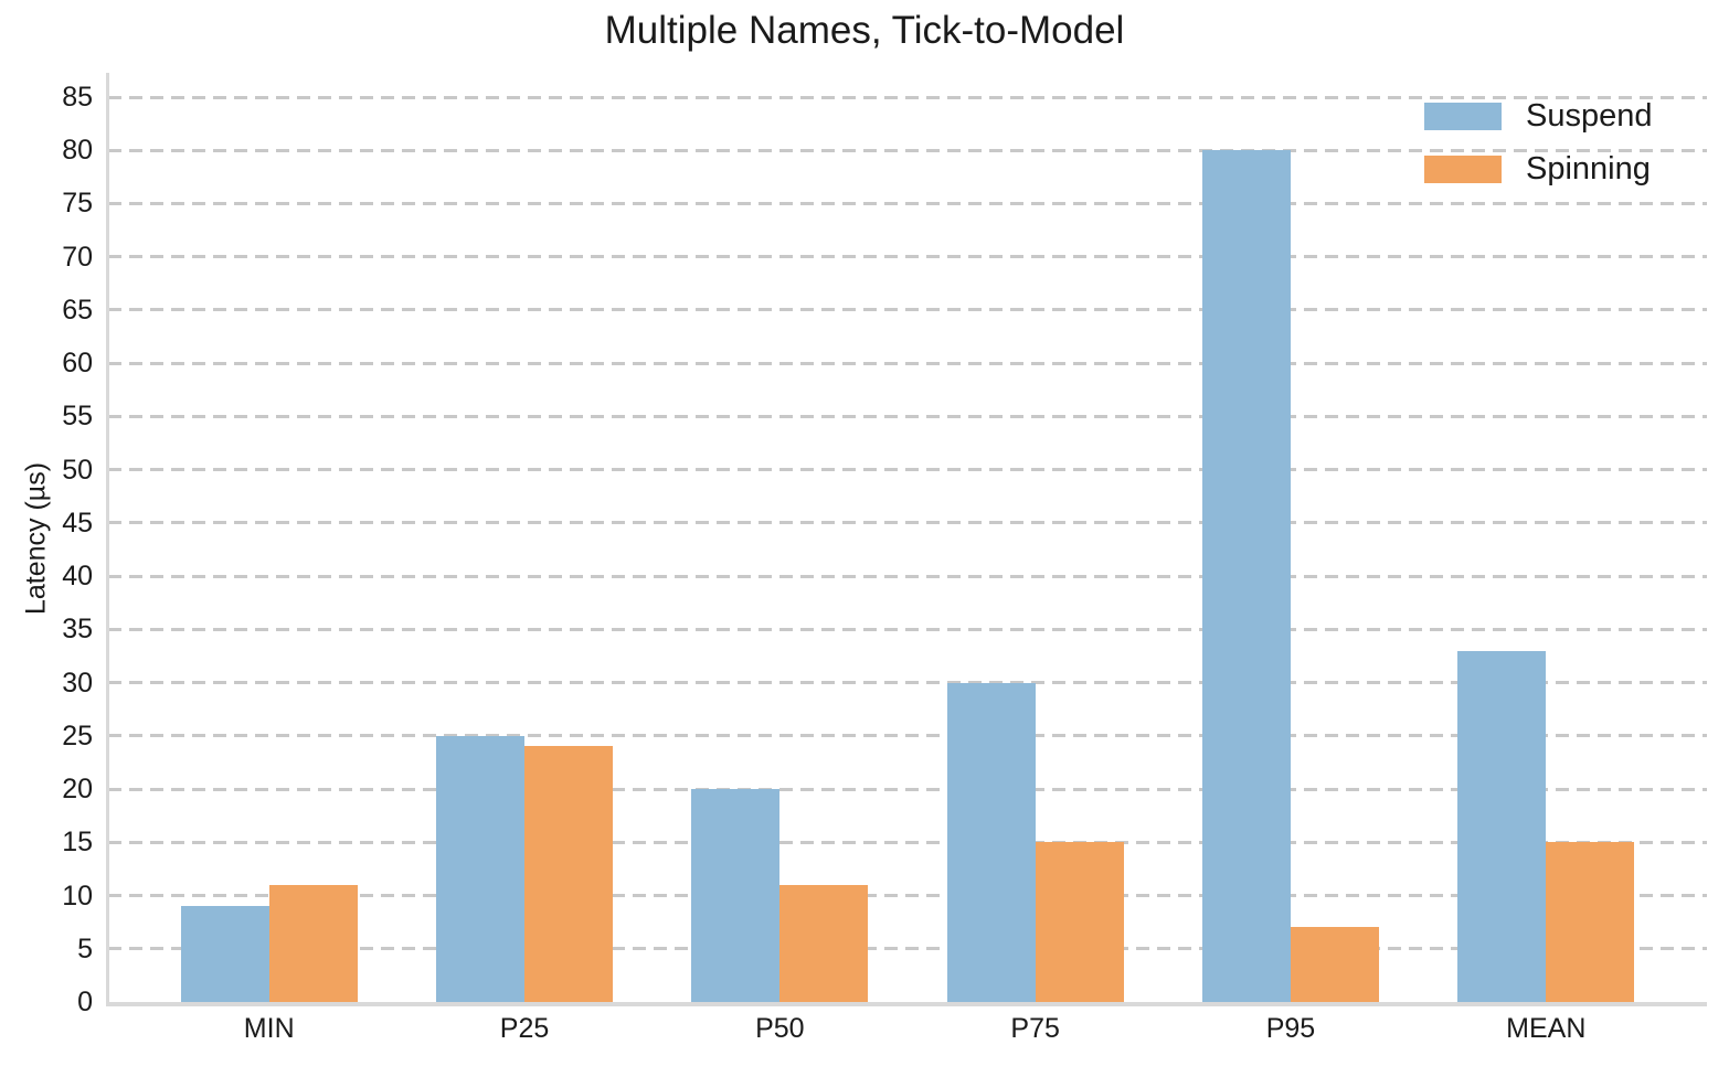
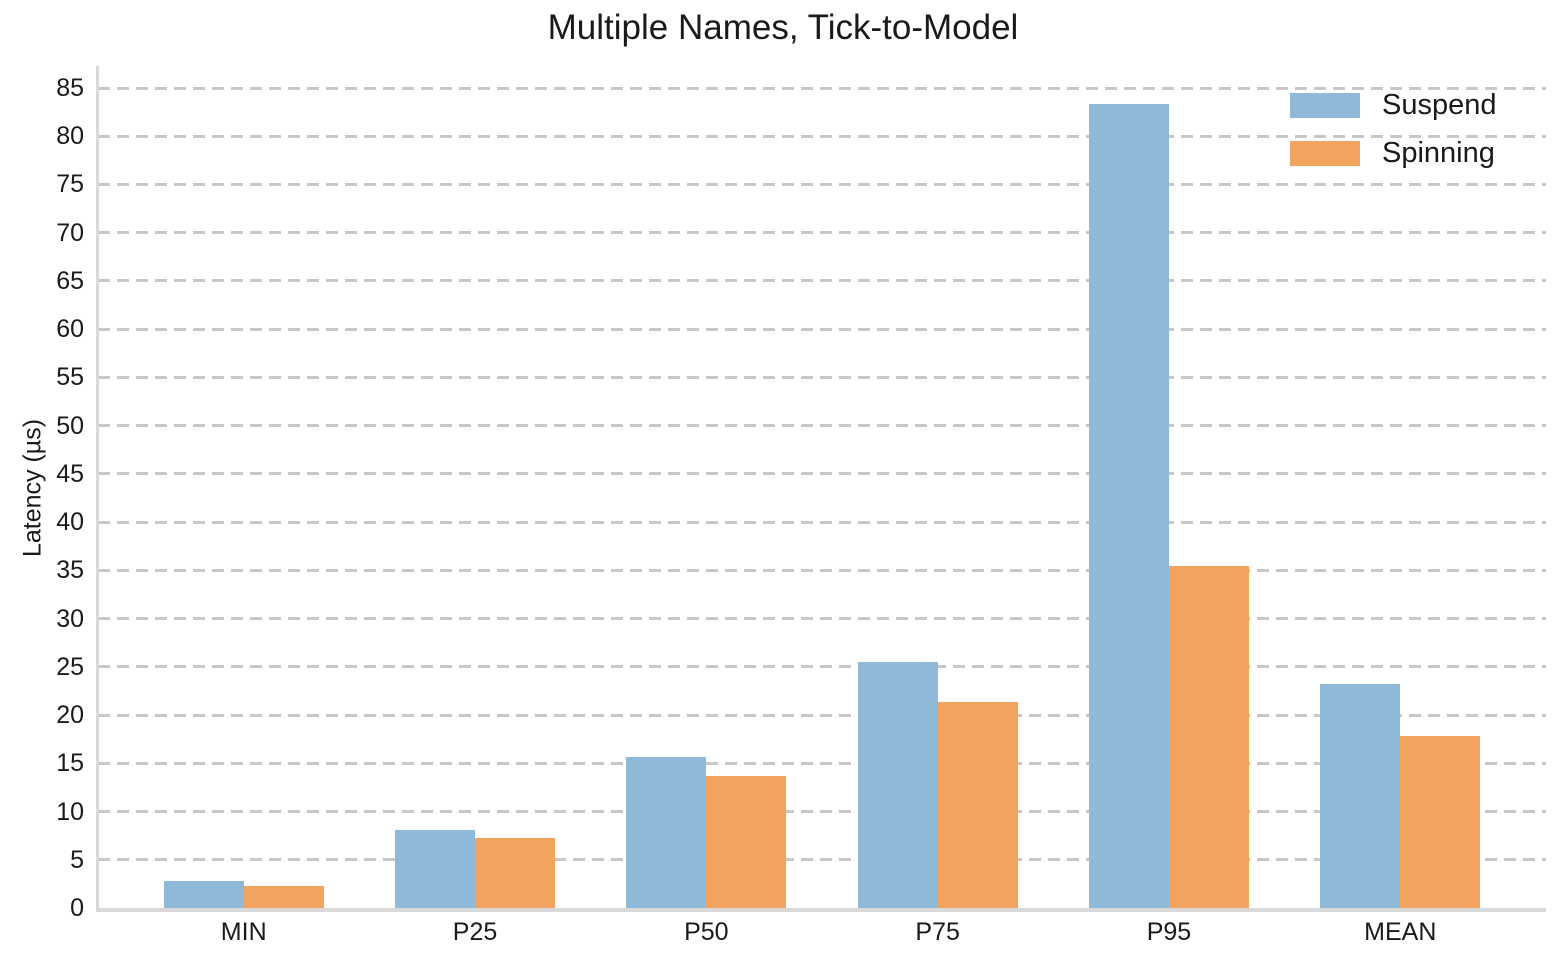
Suspend/MIN: 9 -> 3
Spinning/MIN: 11 -> 2
Suspend/P25: 25 -> 8
Spinning/P25: 24 -> 7
Suspend/P50: 20 -> 16
Spinning/P50: 11 -> 14
Suspend/P75: 30 -> 26
Spinning/P75: 15 -> 21
Suspend/P95: 80 -> 83
Spinning/P95: 7 -> 35
Suspend/MEAN: 33 -> 23
Spinning/MEAN: 15 -> 18
